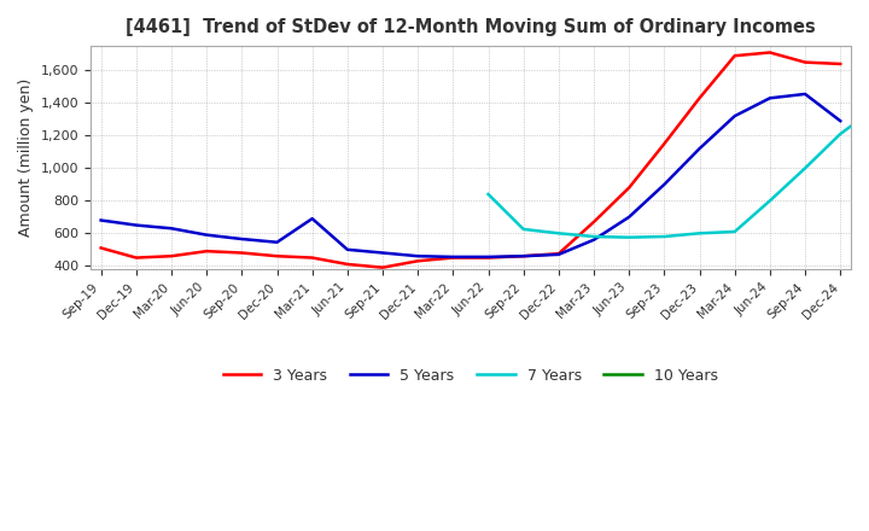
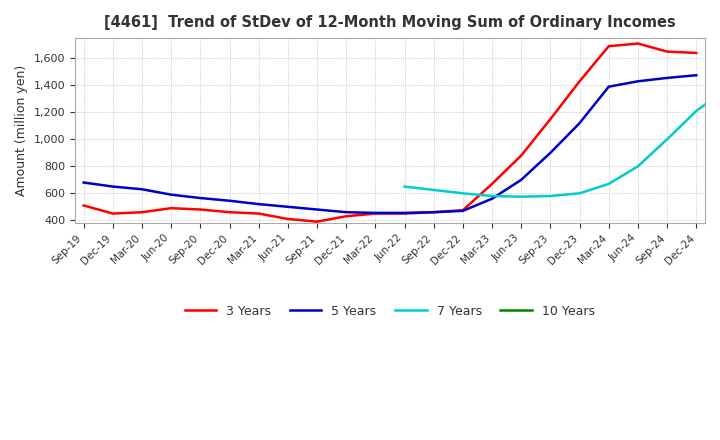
5 Years/Mar-21: 690 -> 520
7 Years/Jun-22: 840 -> 650
5 Years/Mar-24: 1,320 -> 1,390
7 Years/Mar-24: 610 -> 670
5 Years/Dec-24: 1,290 -> 1,480
